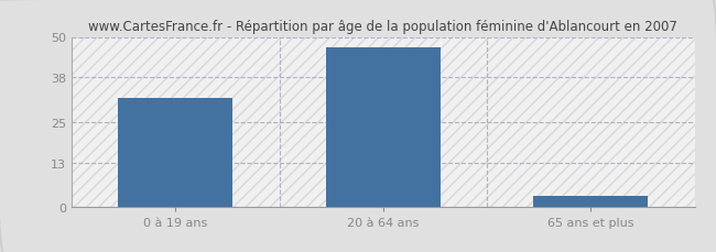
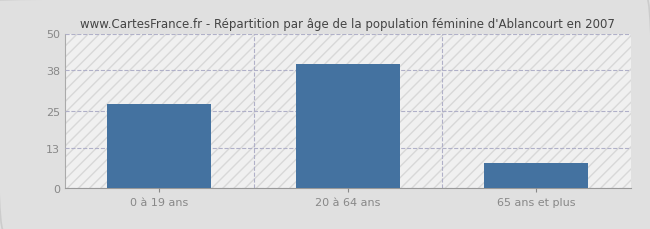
0 à 19 ans: 32 -> 27
20 à 64 ans: 47 -> 40
65 ans et plus: 3 -> 8
